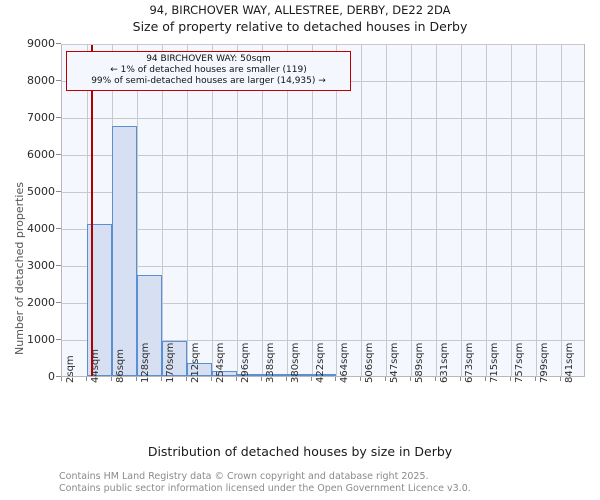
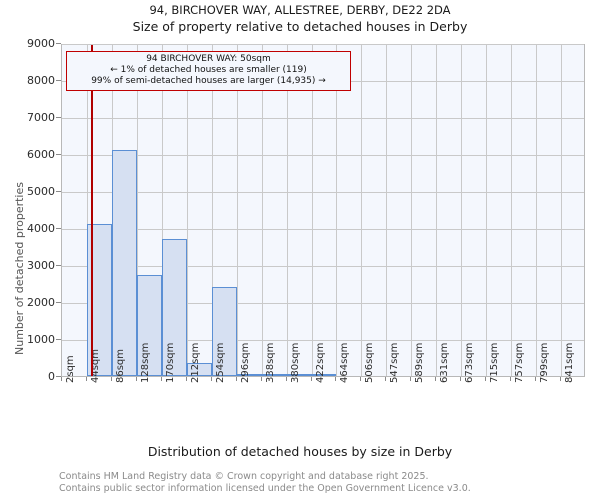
86sqm: 6800 -> 6100
170sqm: 1000 -> 3700
254sqm: 100 -> 2400
